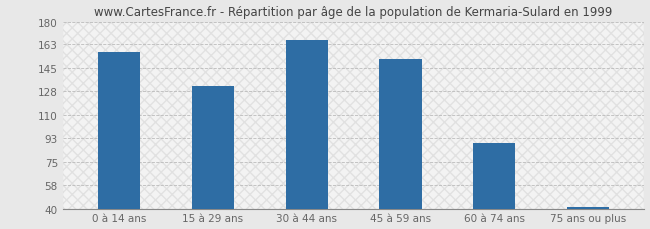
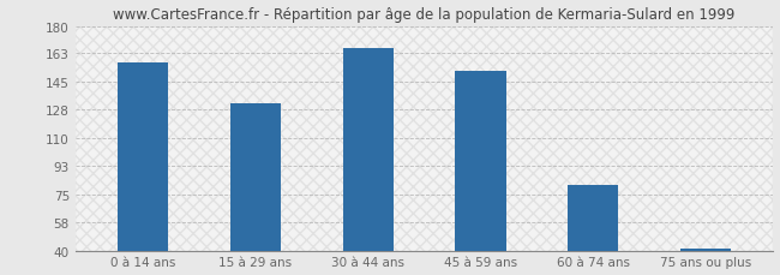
60 à 74 ans: 89 -> 81
